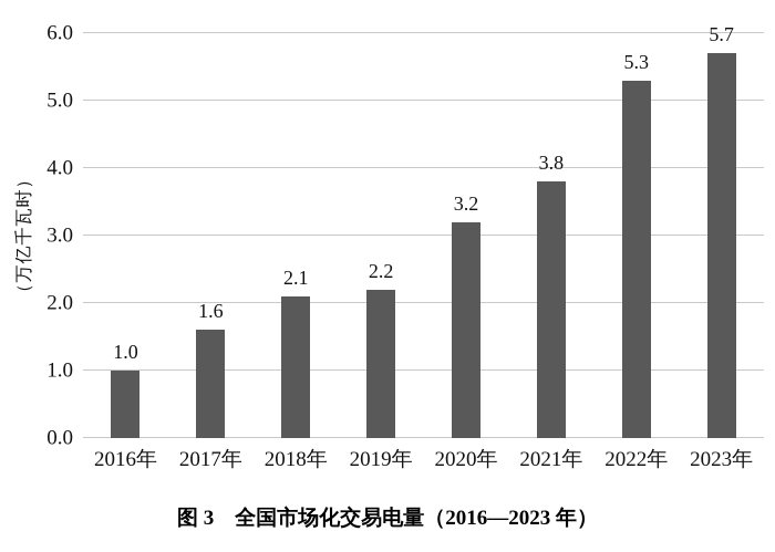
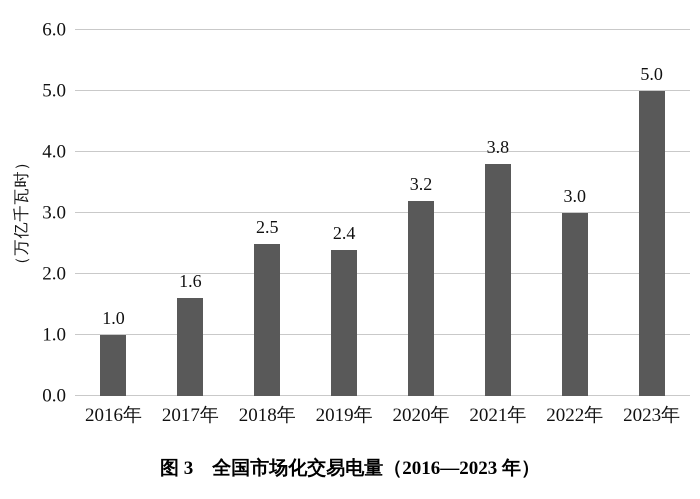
2018年: 2.1 -> 2.5
2019年: 2.2 -> 2.4
2022年: 5.3 -> 3.0
2023年: 5.7 -> 5.0
